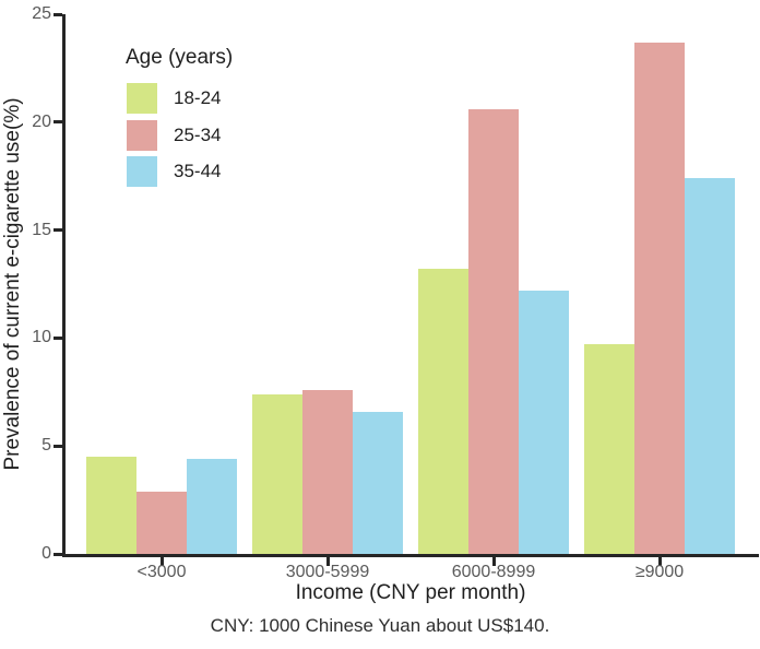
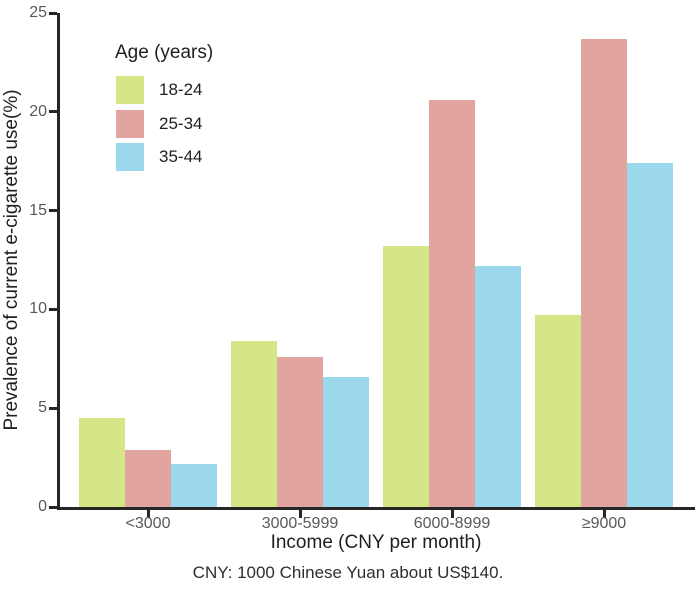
35-44/<3000: 4.4 -> 2.2
18-24/3000-5999: 7.4 -> 8.4
